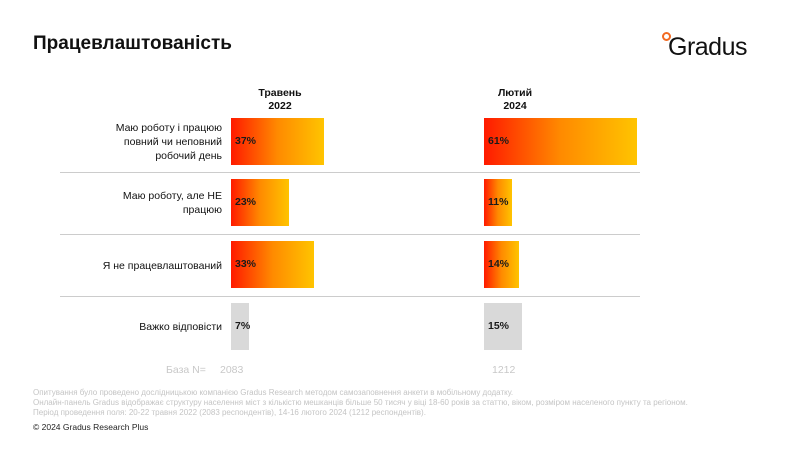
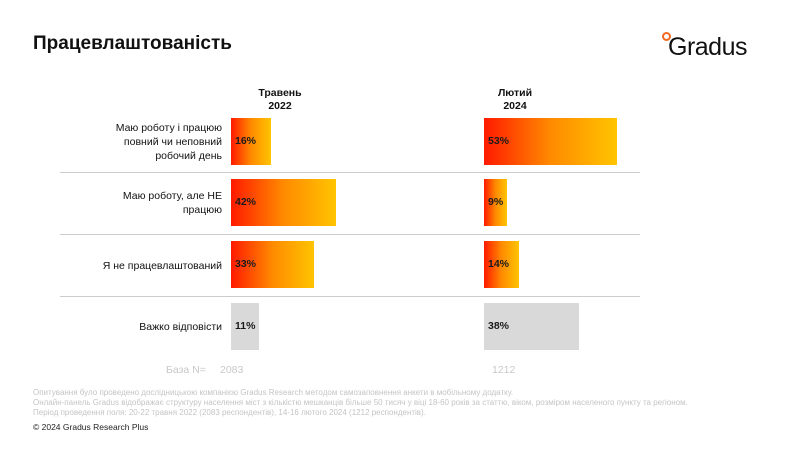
Травень 2022/Маю роботу і працюю повний чи неповний робочий день: 37% -> 16%
Лютий 2024/Маю роботу і працюю повний чи неповний робочий день: 61% -> 53%
Травень 2022/Маю роботу, але НЕ працюю: 23% -> 42%
Лютий 2024/Маю роботу, але НЕ працюю: 11% -> 9%
Травень 2022/Важко відповісти: 7% -> 11%
Лютий 2024/Важко відповісти: 15% -> 38%
